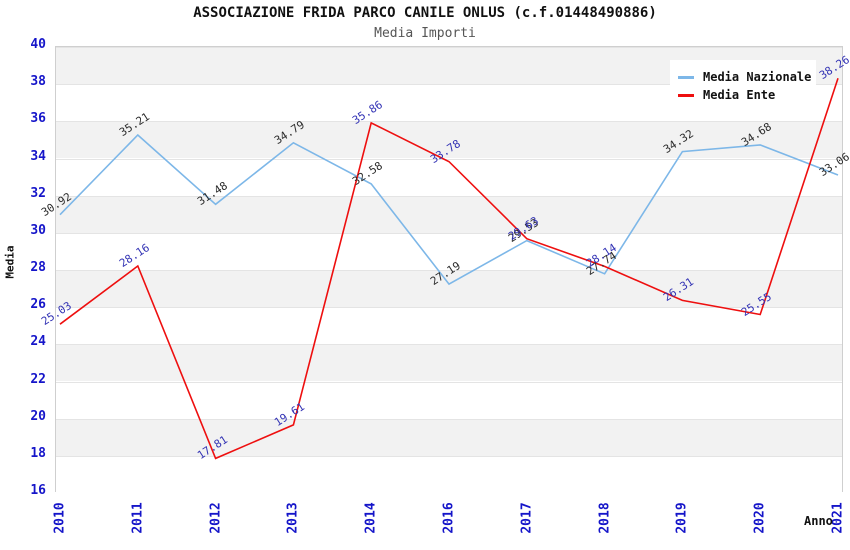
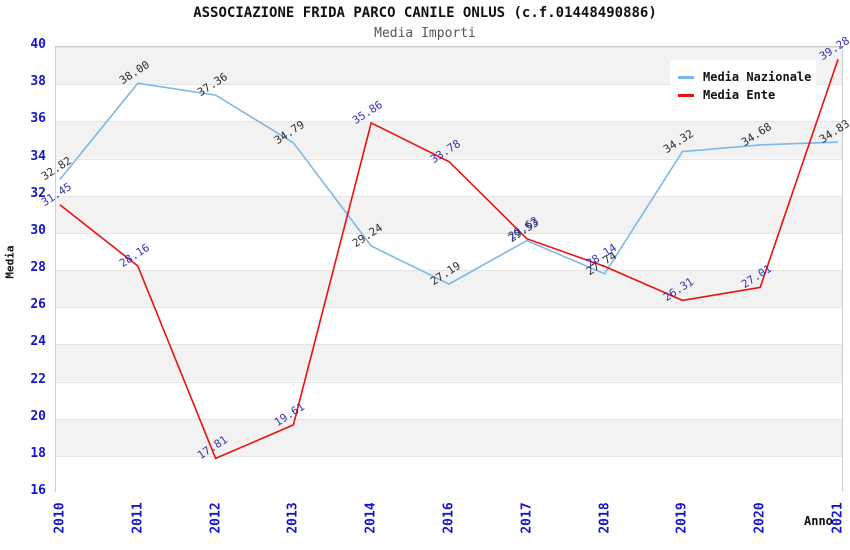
Media Nazionale/2010: 30.92 -> 32.82
Media Ente/2010: 25.03 -> 31.45
Media Nazionale/2011: 35.21 -> 38.00
Media Nazionale/2012: 31.48 -> 37.36
Media Nazionale/2014: 32.58 -> 29.24
Media Ente/2020: 25.55 -> 27.01
Media Nazionale/2021: 33.06 -> 34.83
Media Ente/2021: 38.26 -> 39.28
